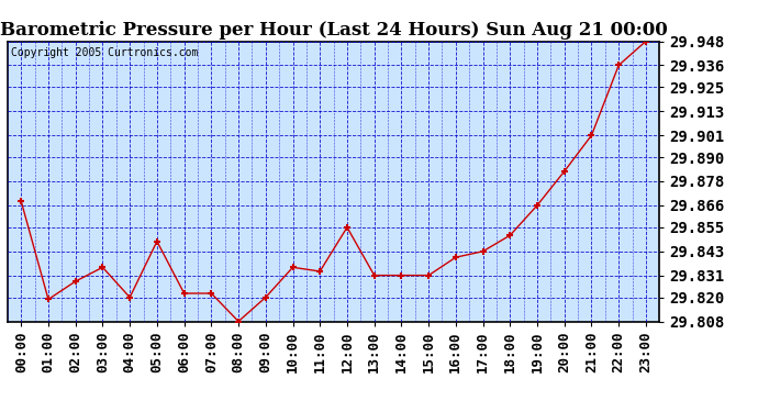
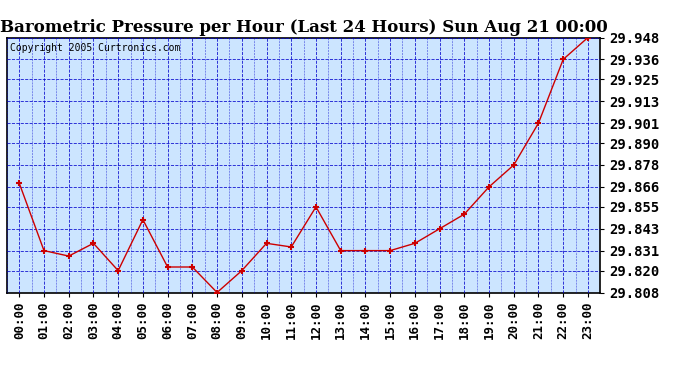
01:00: 29.819 -> 29.831
16:00: 29.840 -> 29.835
20:00: 29.883 -> 29.878
